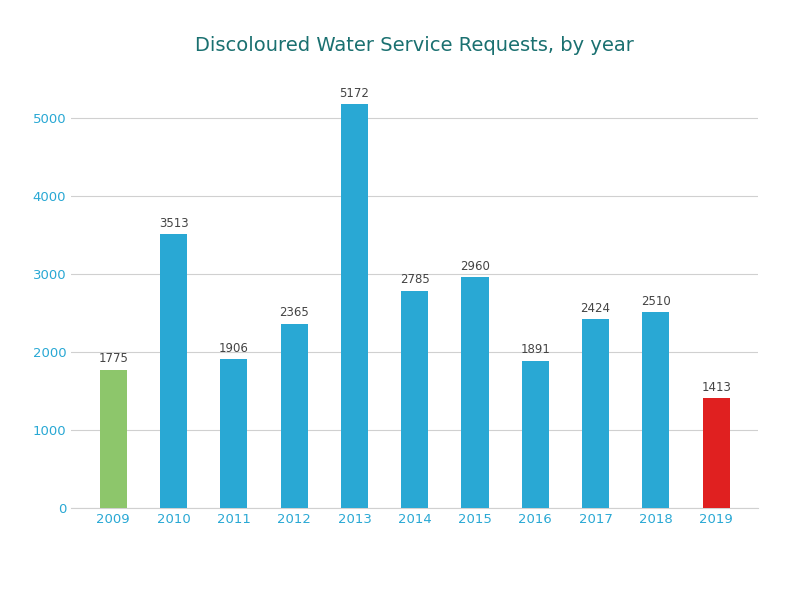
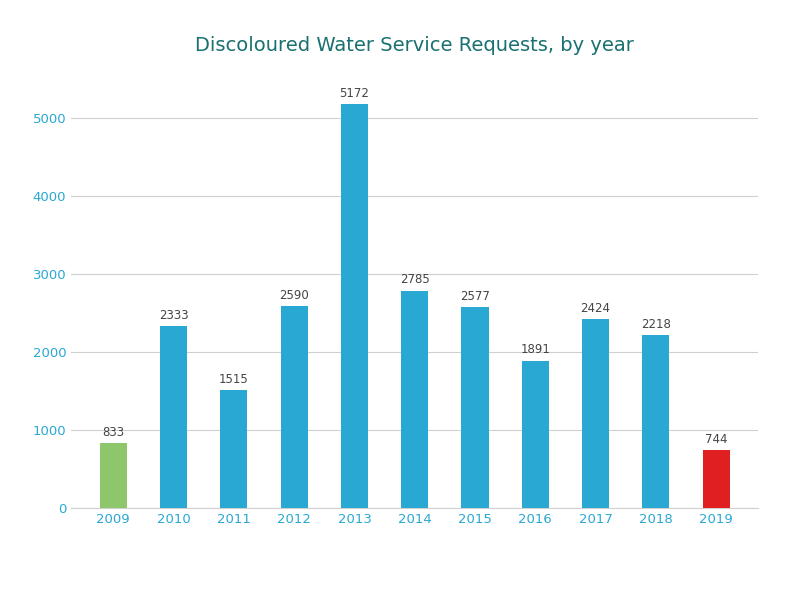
2009: 1775 -> 833
2010: 3513 -> 2333
2011: 1906 -> 1515
2012: 2365 -> 2590
2015: 2960 -> 2577
2018: 2510 -> 2218
2019: 1413 -> 744
